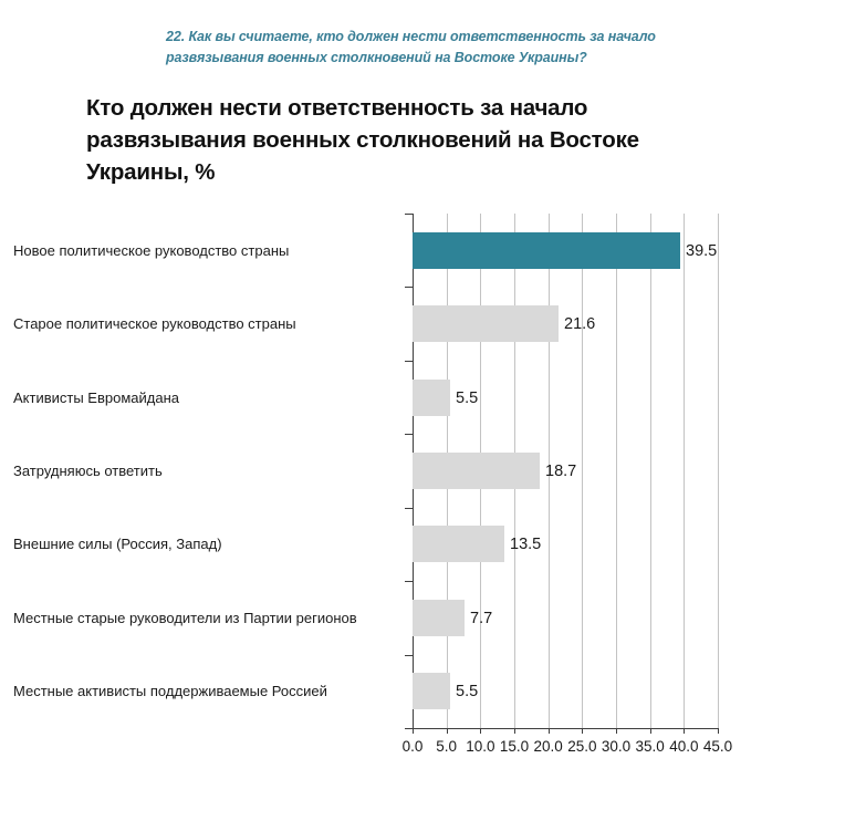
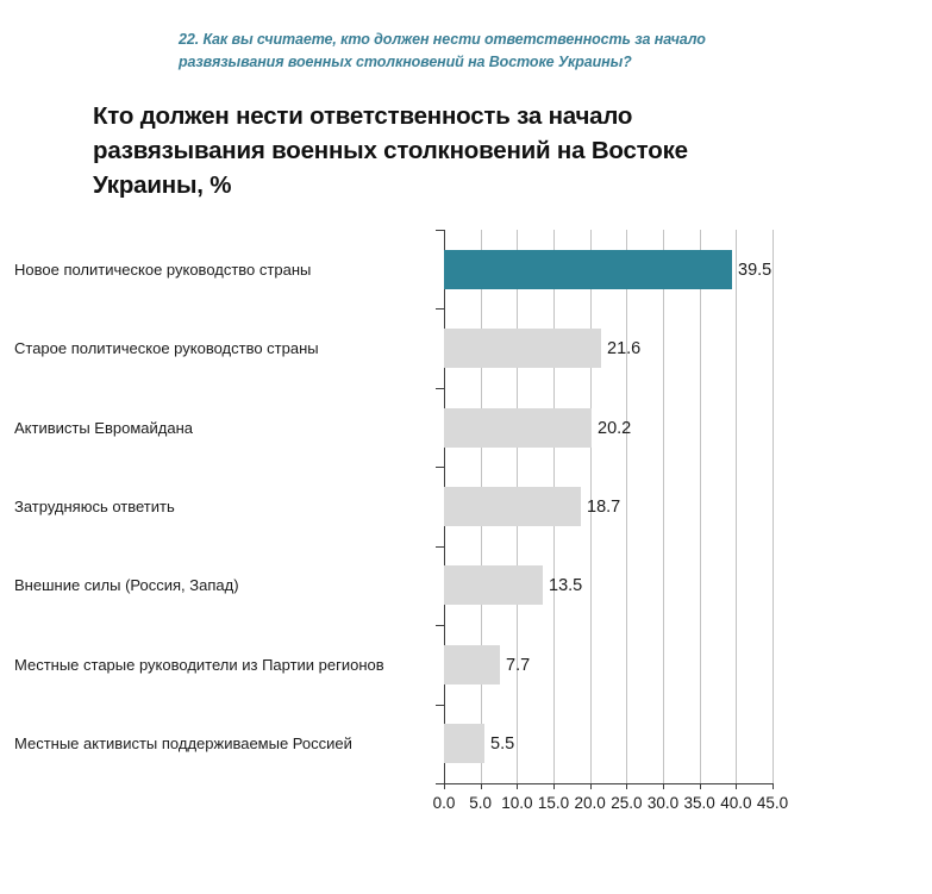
Активисты Евромайдана: 5.5 -> 20.2
